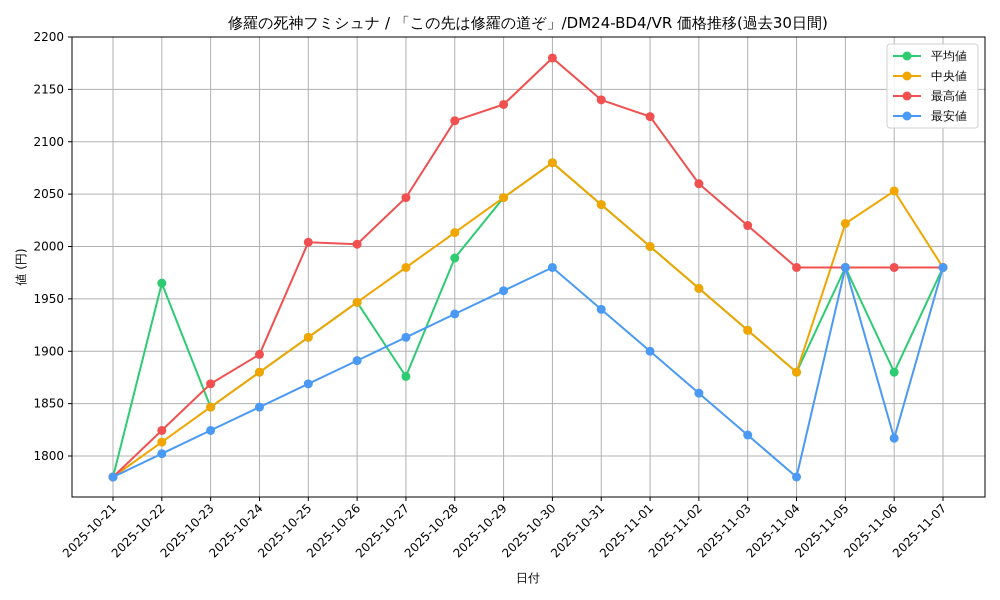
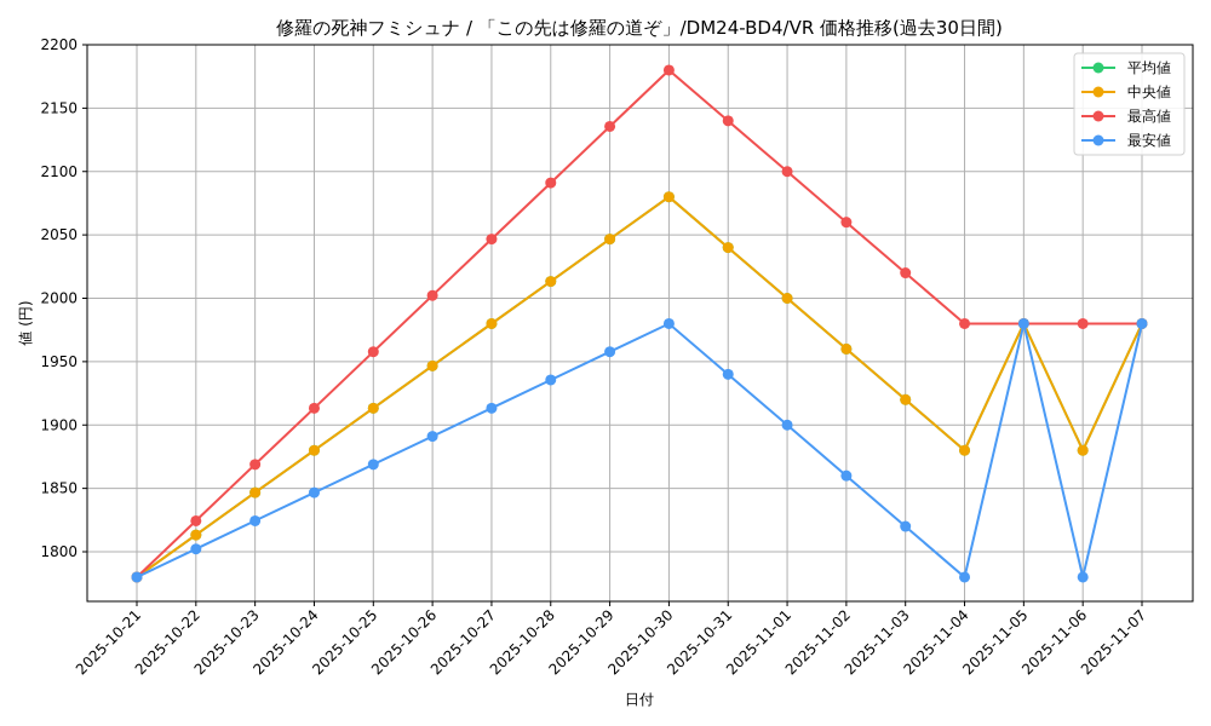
平均値/2025-10-22: 1965 -> 1813
最高値/2025-10-24: 1897 -> 1913
最高値/2025-10-25: 2004 -> 1958
平均値/2025-10-27: 1876 -> 1980
平均値/2025-10-28: 1989 -> 2013
最高値/2025-10-28: 2120 -> 2091
最高値/2025-11-01: 2124 -> 2100
中央値/2025-11-05: 2022 -> 1980
中央値/2025-11-06: 2053 -> 1880
最安値/2025-11-06: 1817 -> 1780
